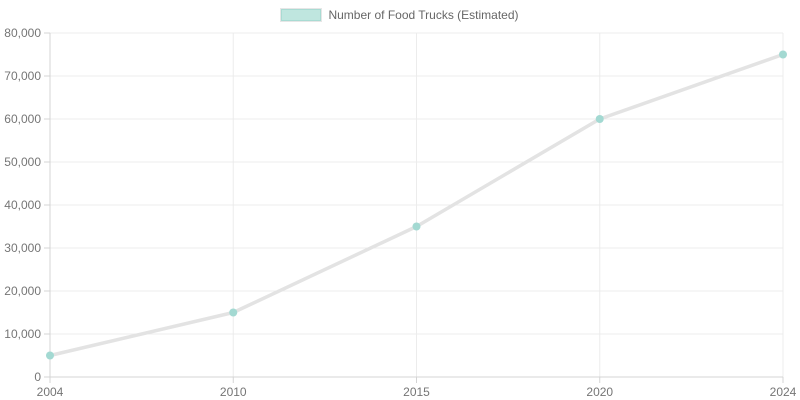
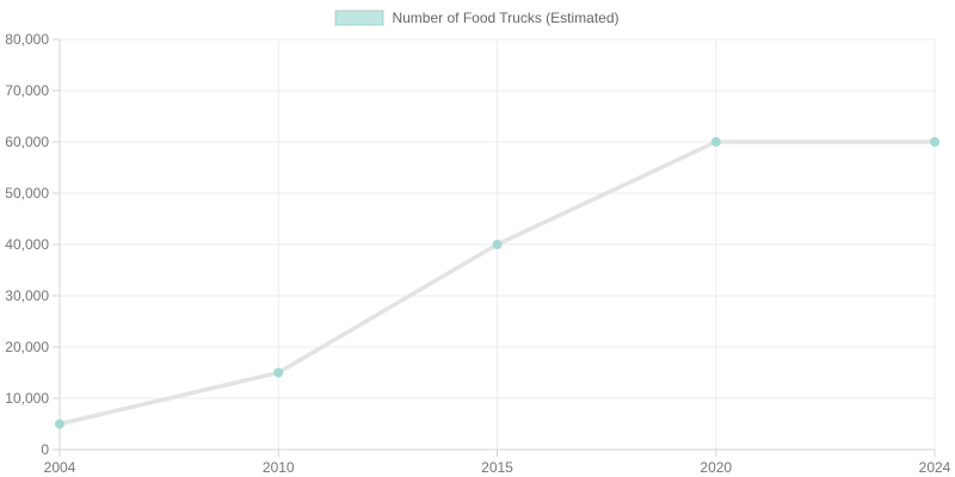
2015: 35000 -> 40000
2024: 75000 -> 60000
